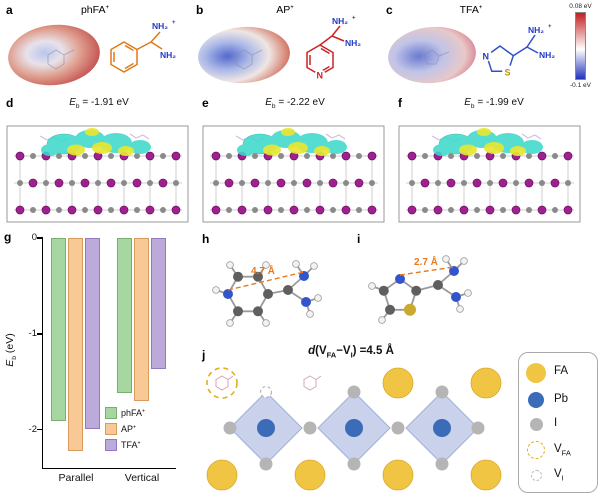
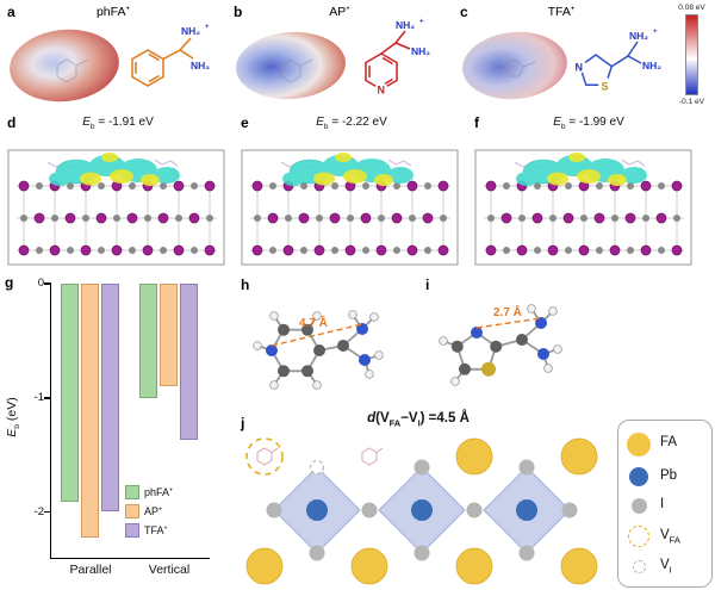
phFA⁺/Vertical: -1.6 -> -1.0
AP⁺/Vertical: -1.7 -> -0.9
